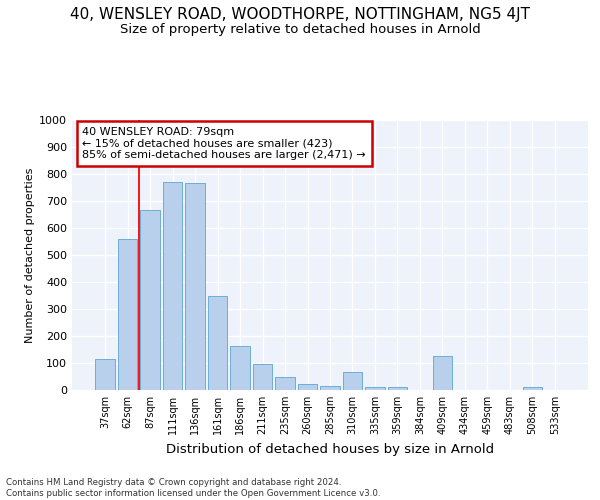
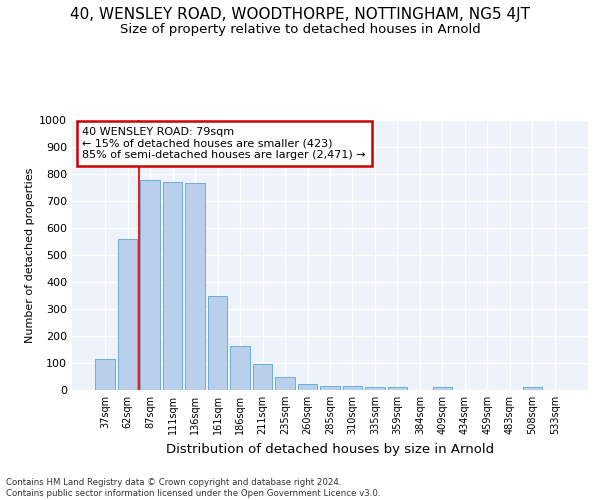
87sqm: 665 -> 778
310sqm: 65 -> 13
409sqm: 125 -> 10
